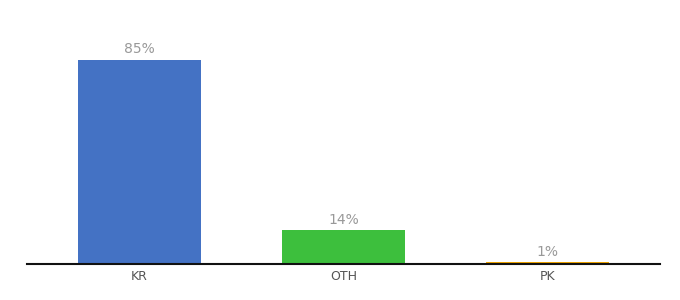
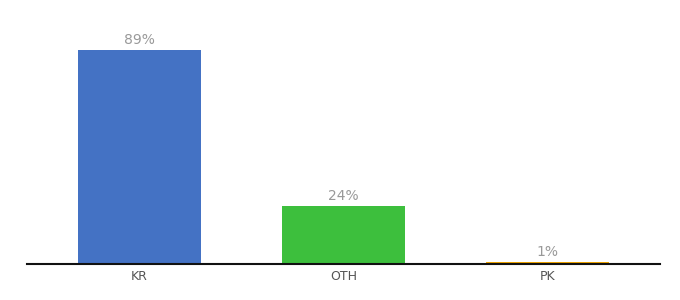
KR: 85% -> 89%
OTH: 14% -> 24%
